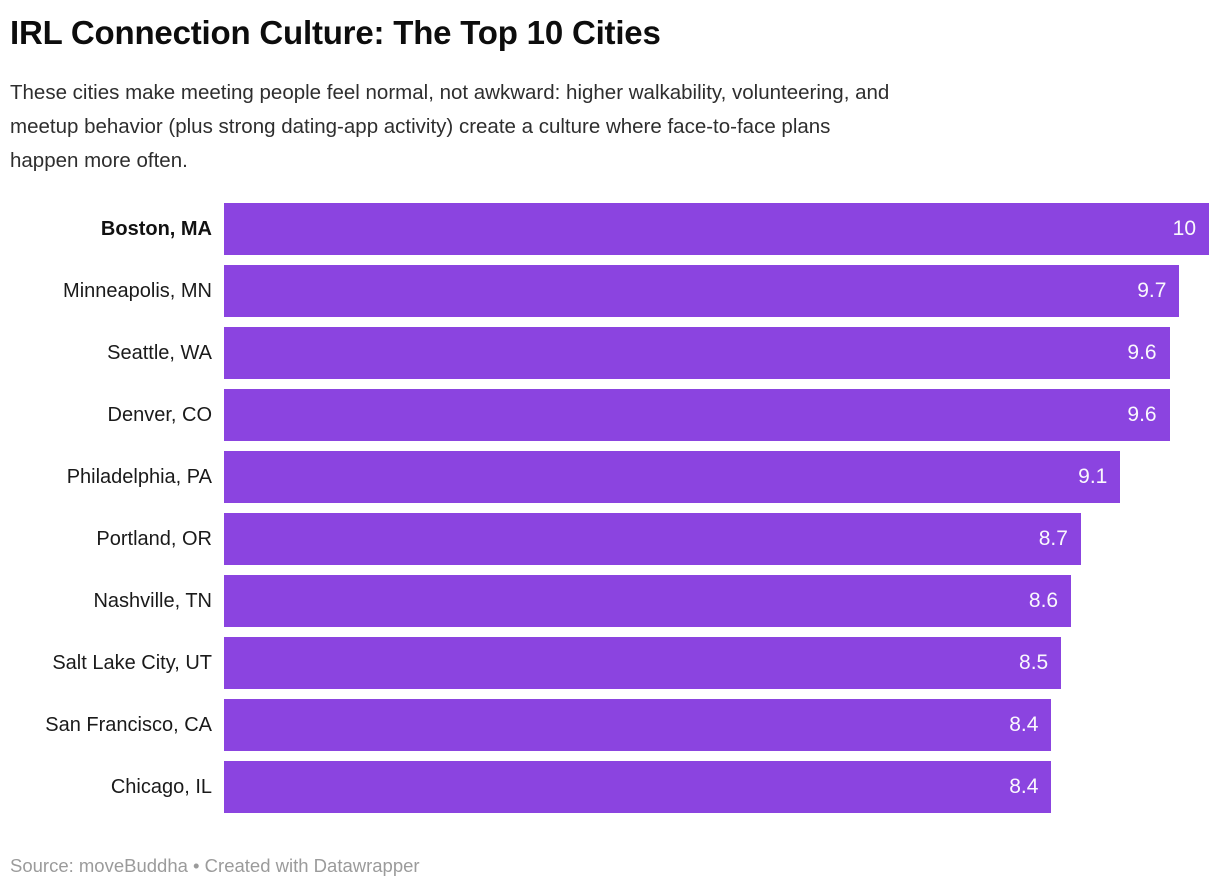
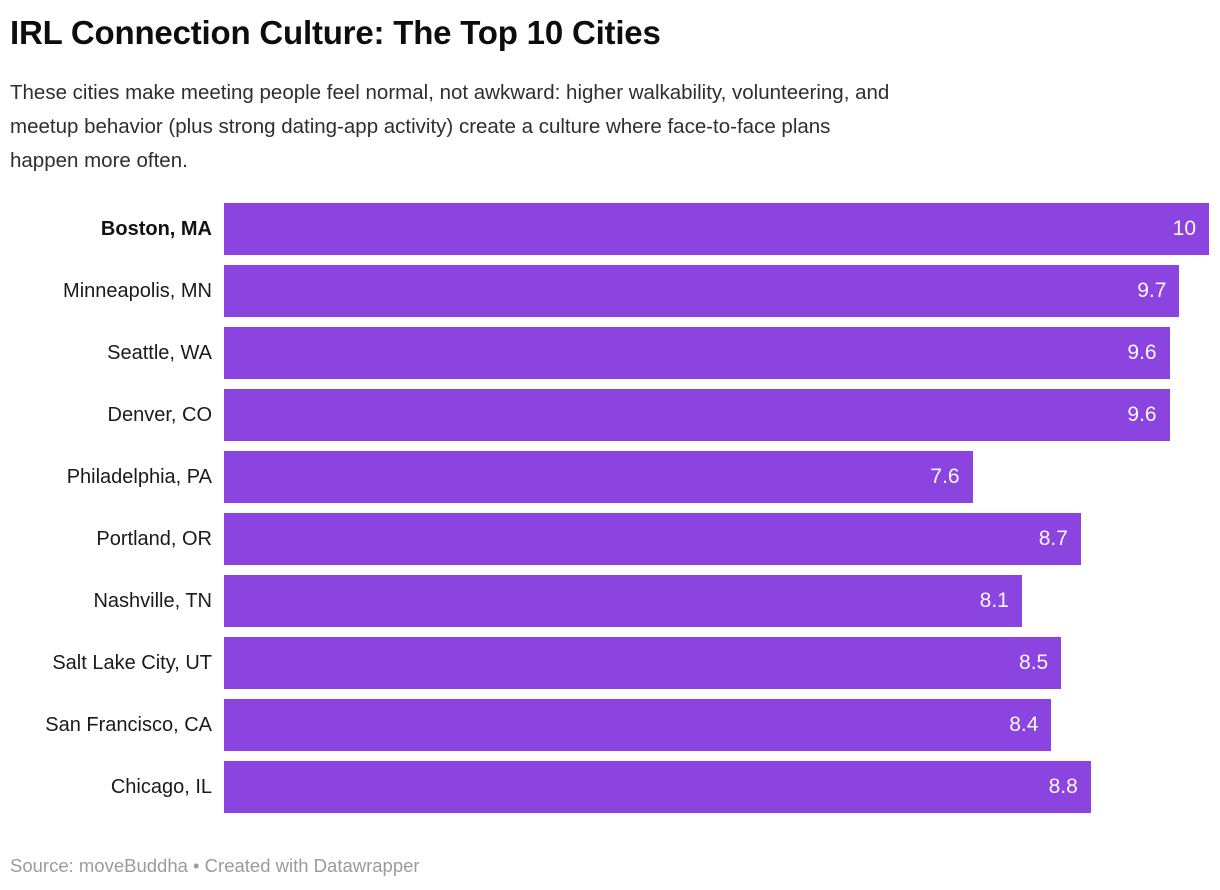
Philadelphia, PA: 9.1 -> 7.6
Nashville, TN: 8.6 -> 8.1
Chicago, IL: 8.4 -> 8.8
